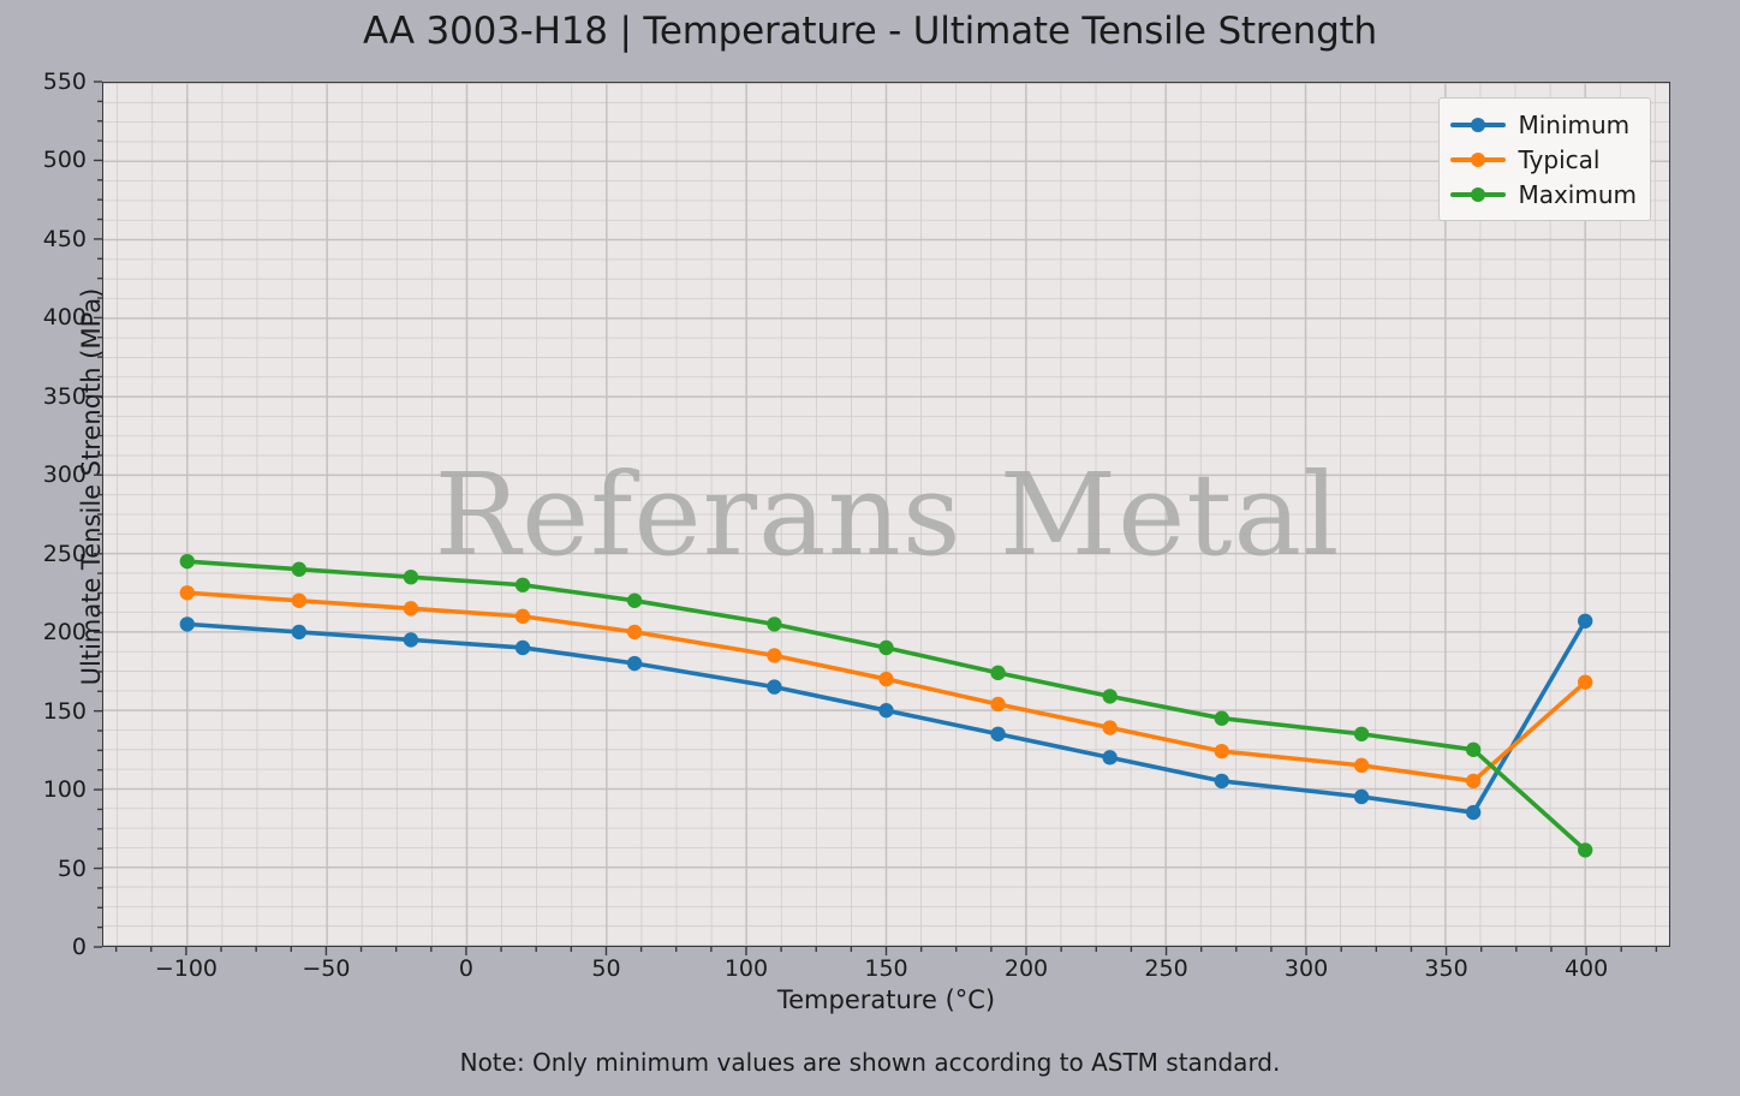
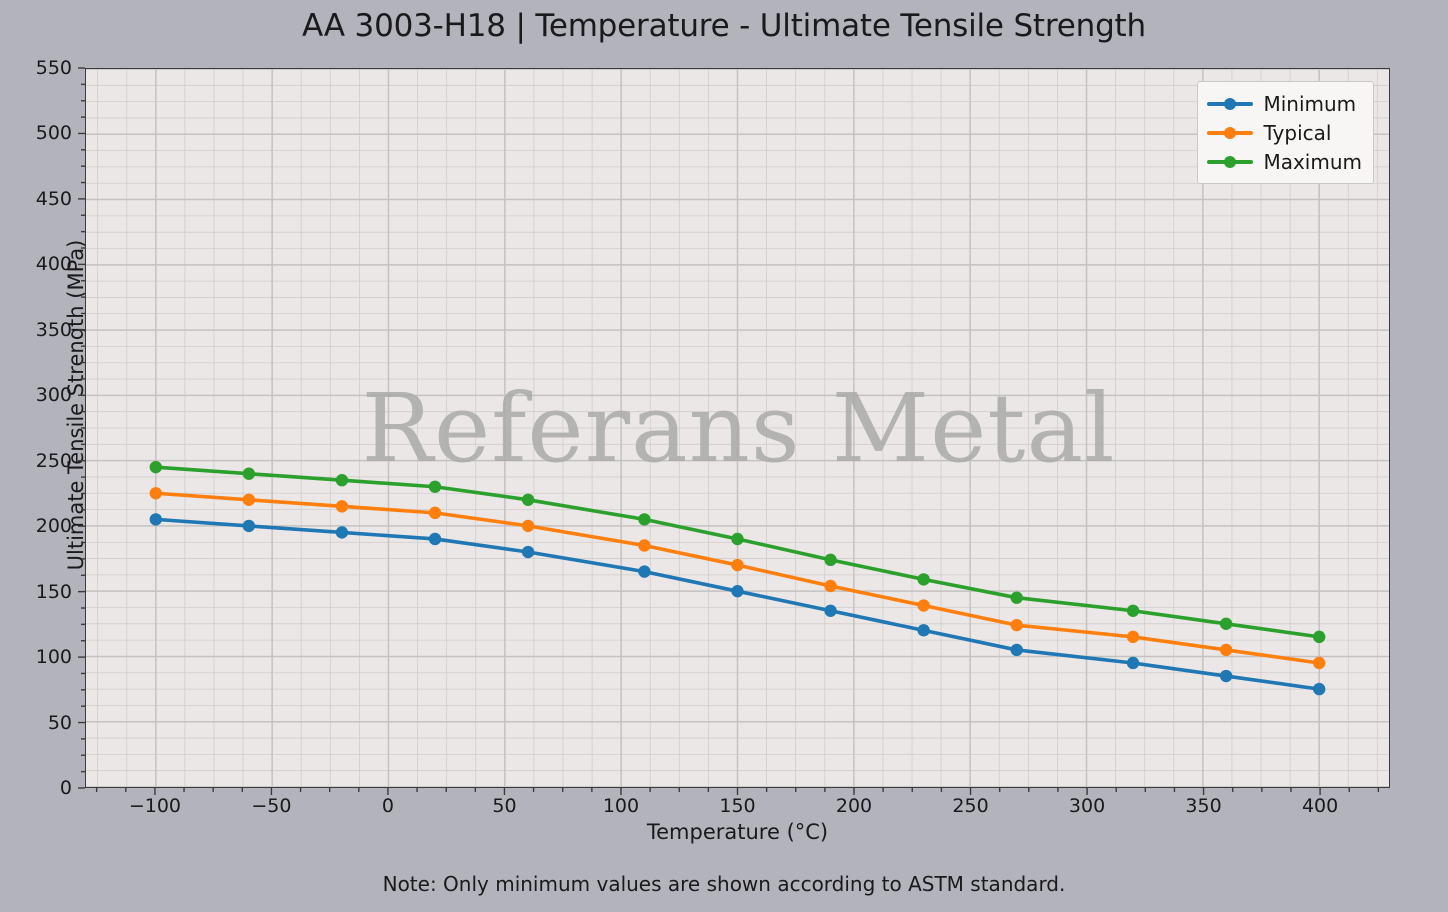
Minimum/400: 207 -> 75
Typical/400: 168 -> 95
Maximum/400: 61 -> 115
